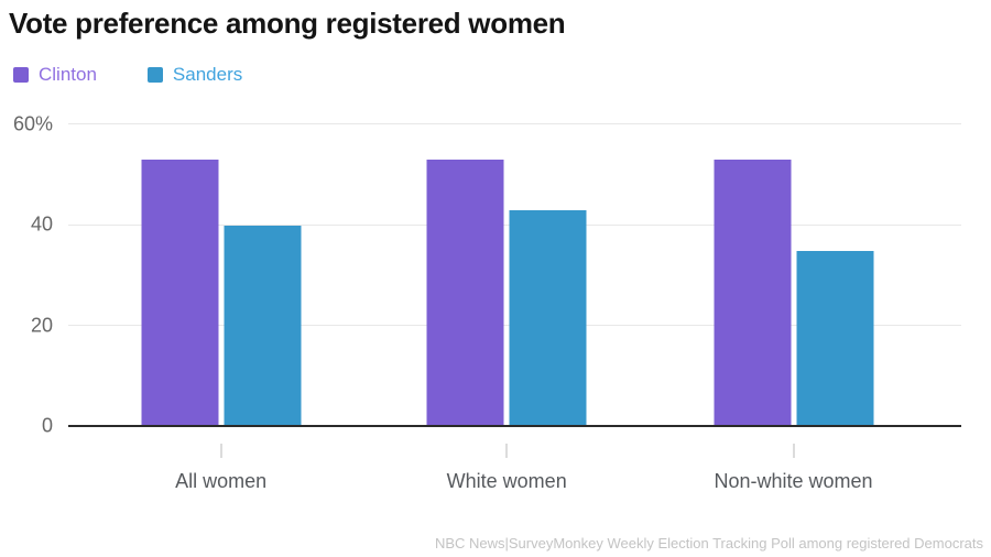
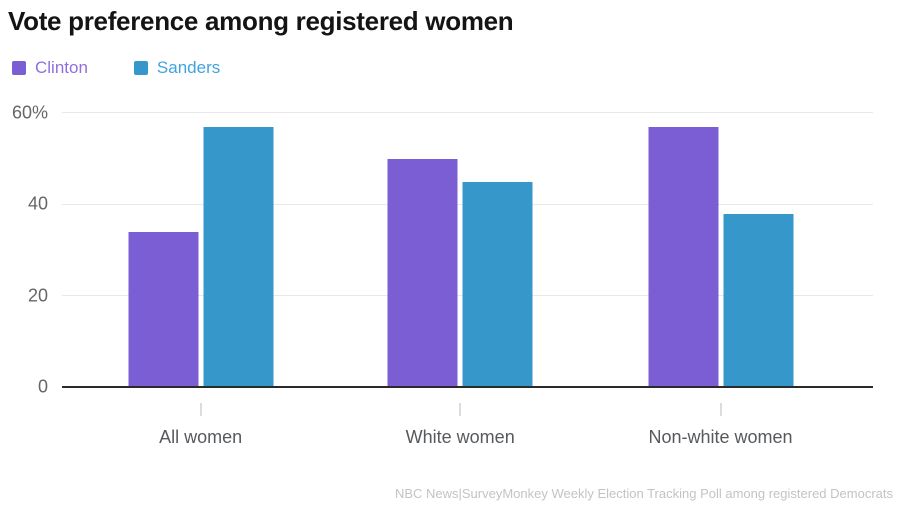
Clinton/All women: 53% -> 34%
Sanders/All women: 40% -> 57%
Clinton/White women: 53% -> 50%
Sanders/White women: 43% -> 45%
Clinton/Non-white women: 53% -> 57%
Sanders/Non-white women: 35% -> 38%
